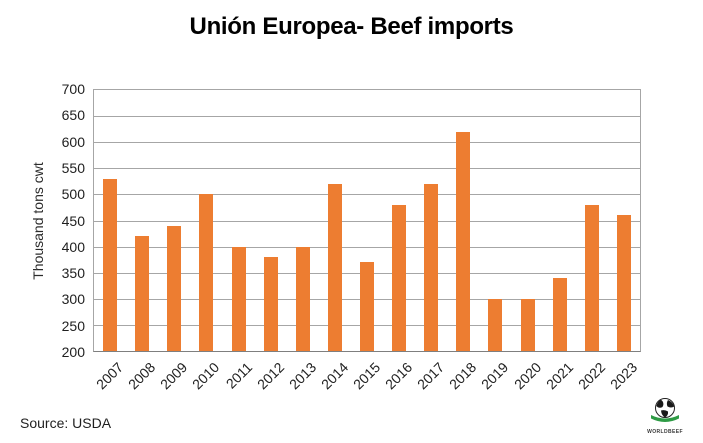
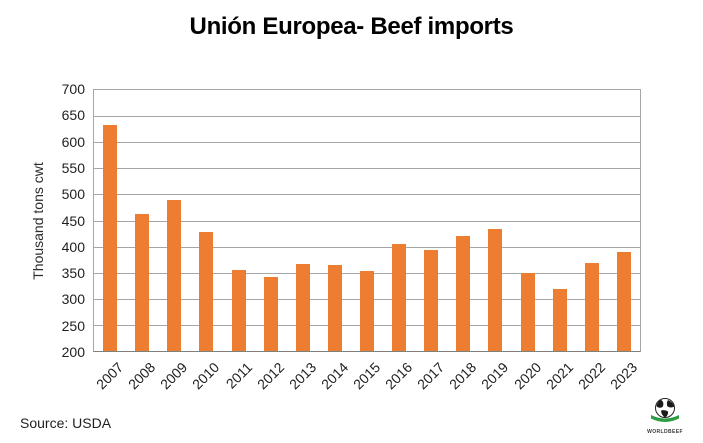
2007: 530 -> 630
2008: 420 -> 460
2009: 440 -> 490
2010: 500 -> 430
2011: 400 -> 360
2012: 380 -> 340
2013: 400 -> 370
2014: 520 -> 360
2015: 370 -> 350
2016: 480 -> 400
2017: 520 -> 390
2018: 620 -> 420
2019: 300 -> 430
2020: 300 -> 350
2021: 340 -> 320
2022: 480 -> 370
2023: 460 -> 390
